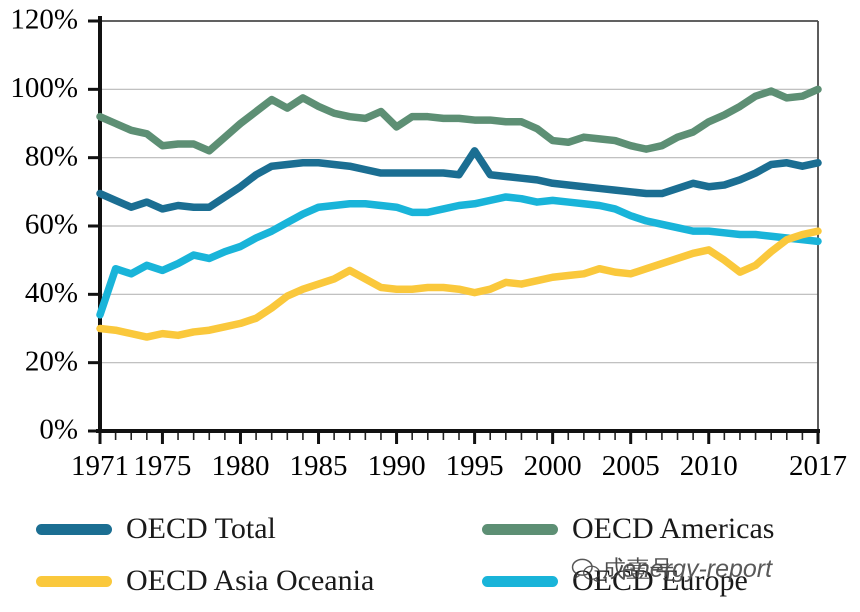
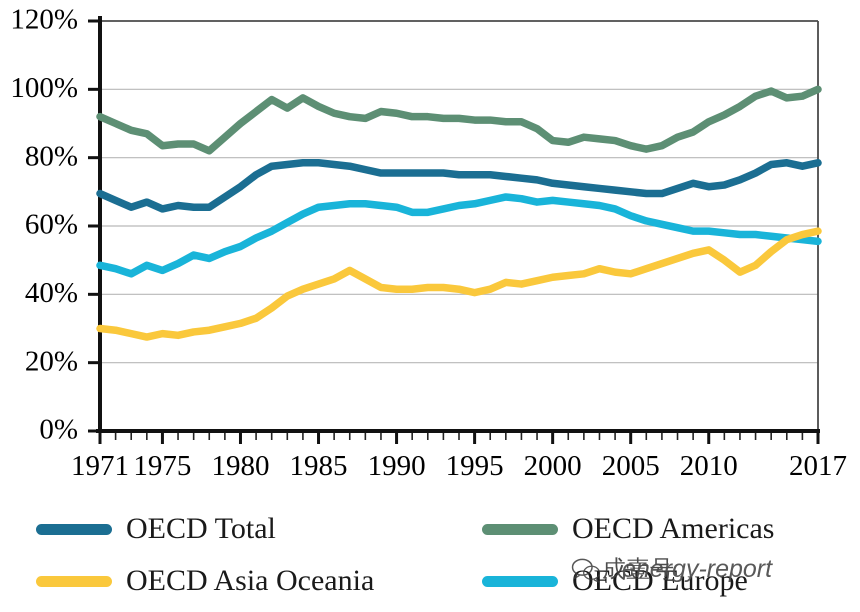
OECD Europe/1971: 34% -> 48%
OECD Americas/1990: 89% -> 93%
OECD Total/1995: 82% -> 75%
